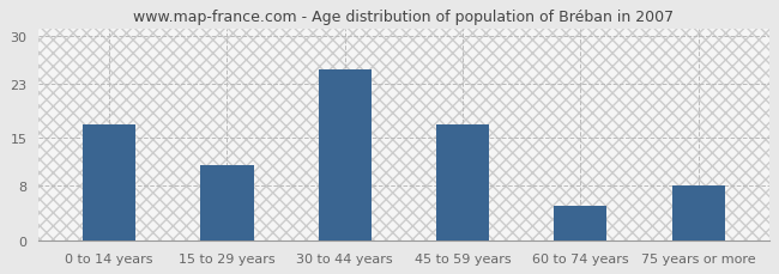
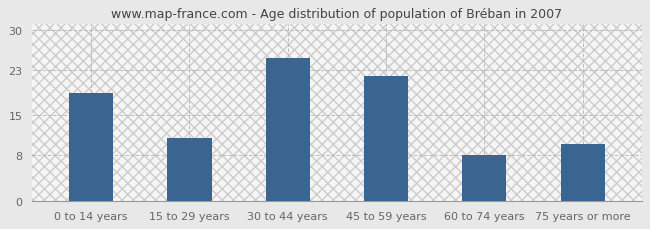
0 to 14 years: 17 -> 19
45 to 59 years: 17 -> 22
60 to 74 years: 5 -> 8
75 years or more: 8 -> 10
